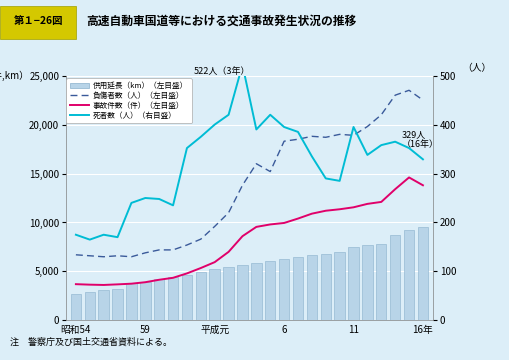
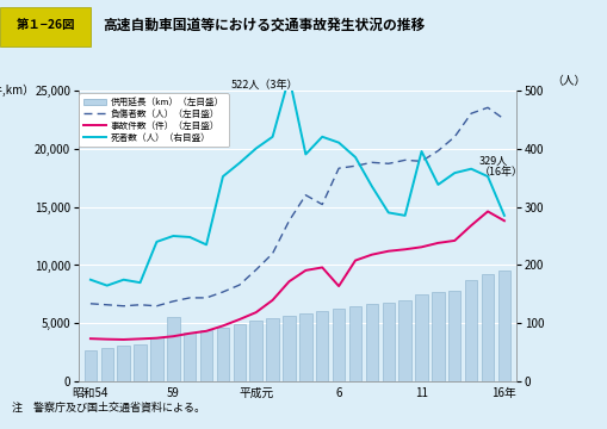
供用延長（km）（左目盛）/59: 3,900 -> 5,600
事故件数（件）（左目盛）/6: 10,000 -> 8,200
死者数（人）（右目盛）/6: 395 -> 410
死者数（人）（右目盛）/16年: 329 -> 285
